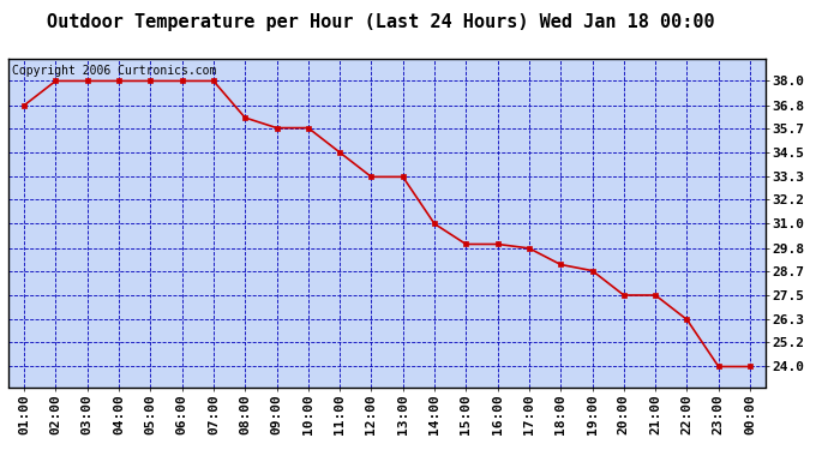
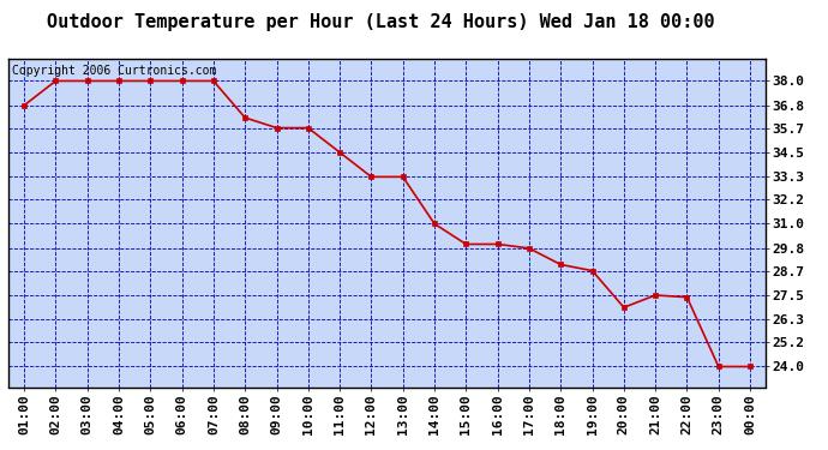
20:00: 27.5 -> 26.9
22:00: 26.3 -> 27.4
